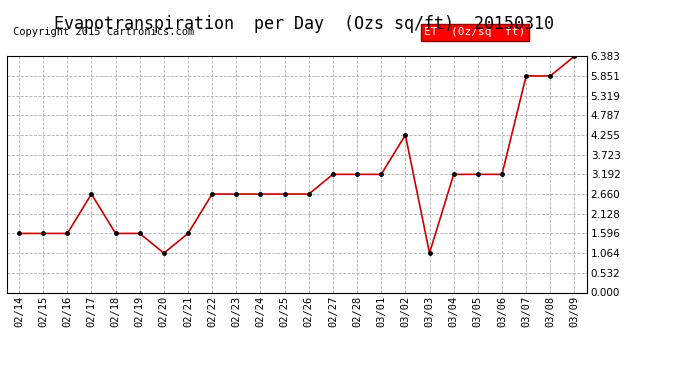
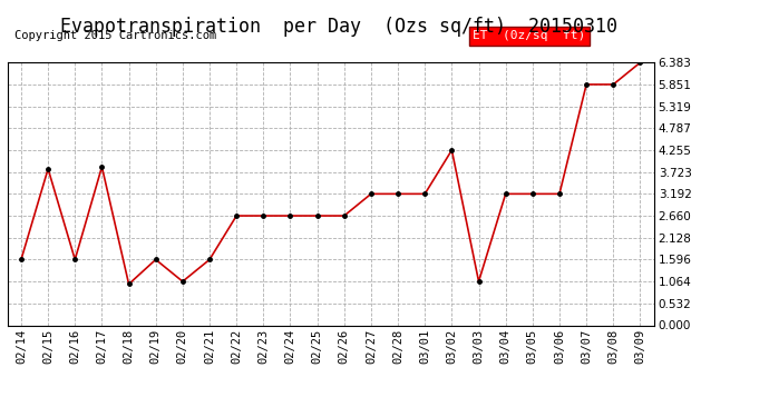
02/15: 1.60 -> 3.80
02/17: 2.66 -> 3.85
02/18: 1.60 -> 1.00
